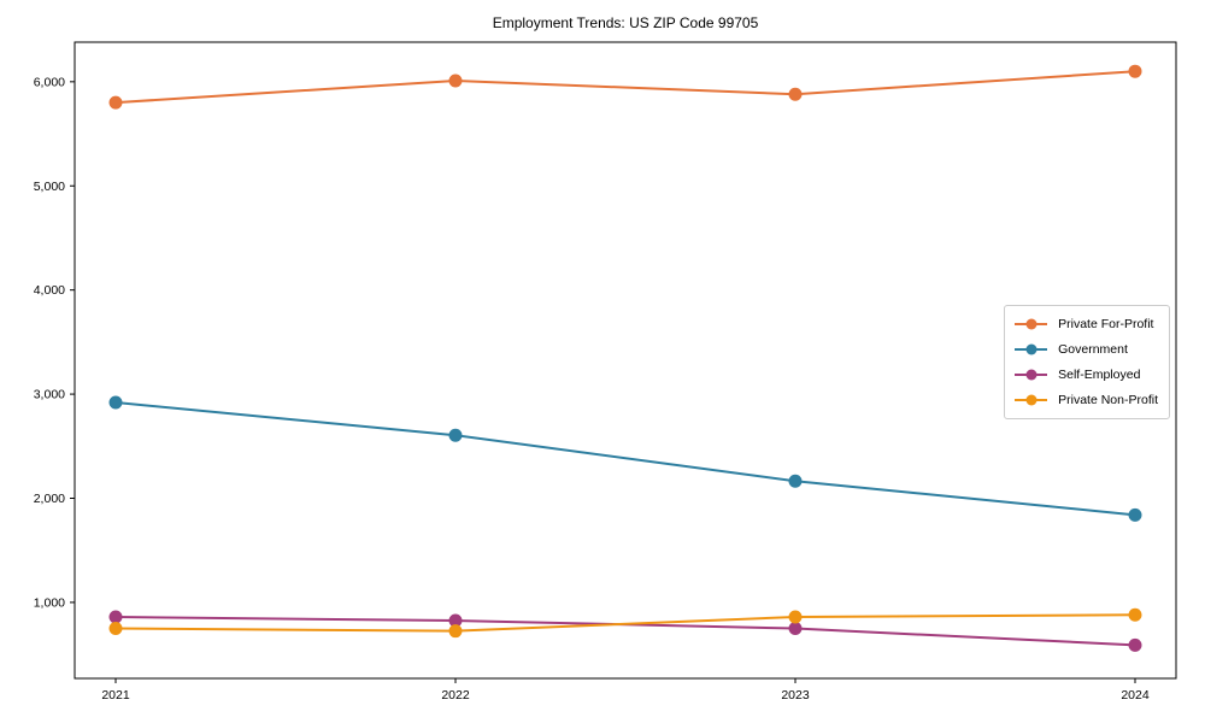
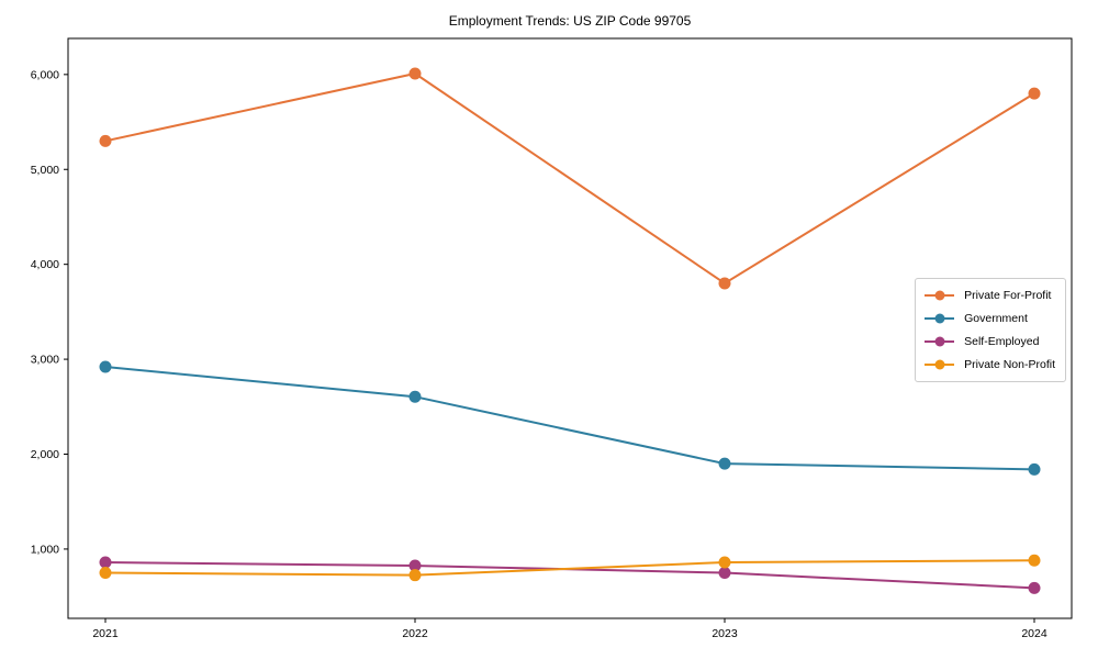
Private For-Profit/2021: 5800 -> 5300
Private For-Profit/2023: 5900 -> 3800
Government/2023: 2200 -> 1900
Private For-Profit/2024: 6100 -> 5800
